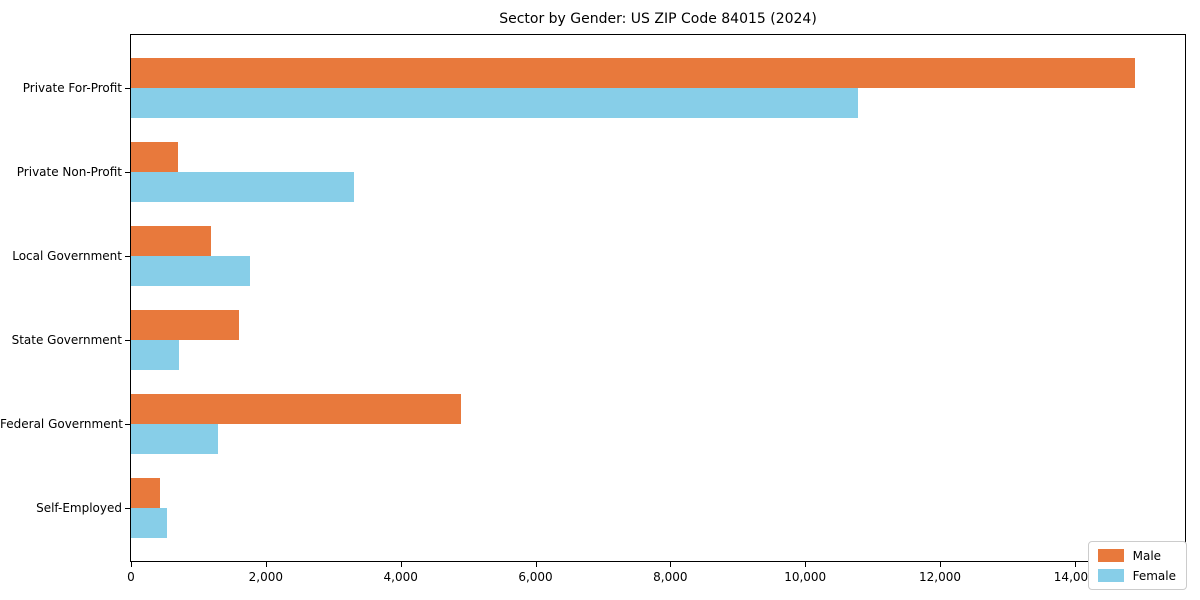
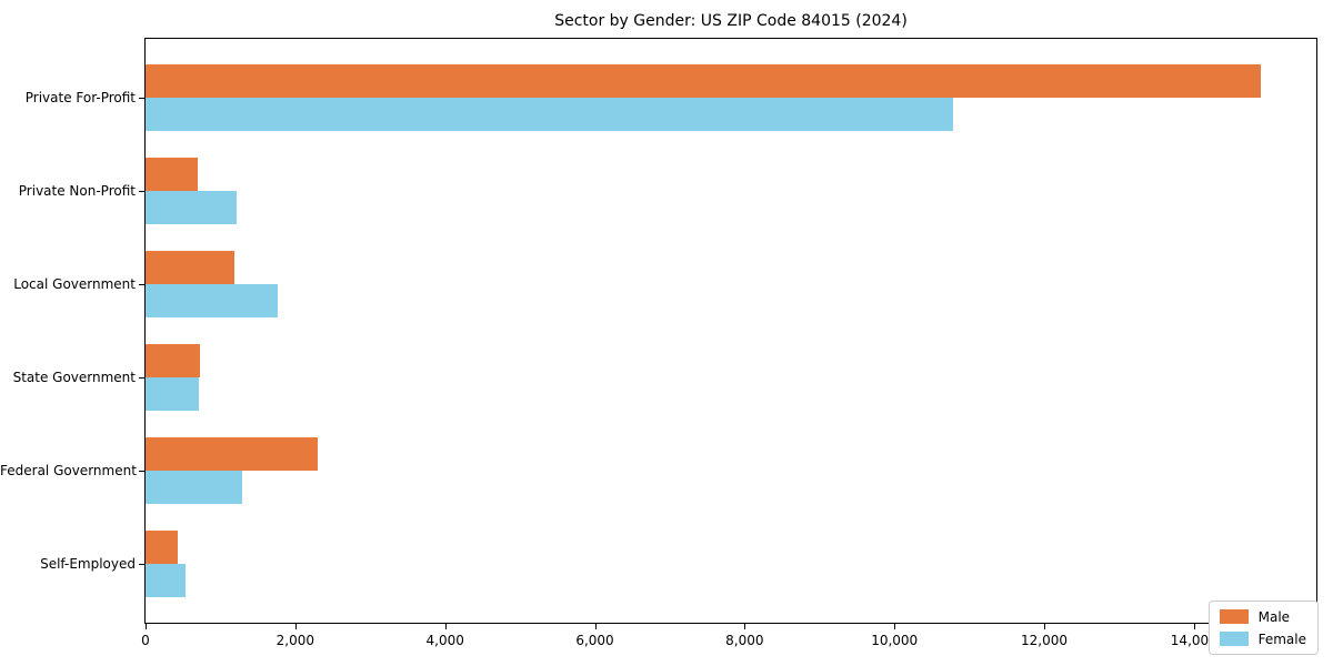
Female/Private Non-Profit: 3300 -> 1200
Male/State Government: 1600 -> 700
Male/Federal Government: 4900 -> 2300
